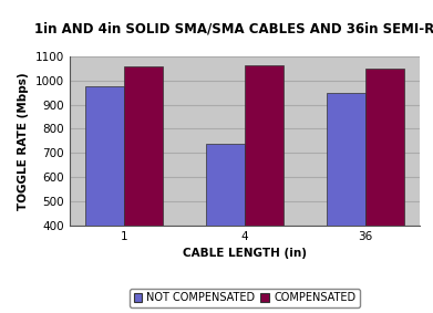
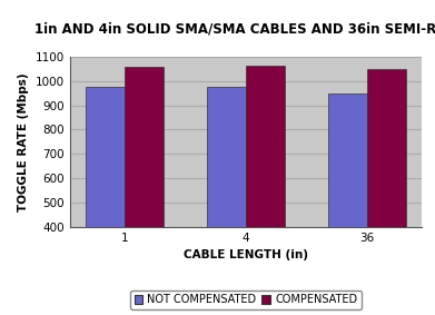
NOT COMPENSATED/4: 740 -> 975
